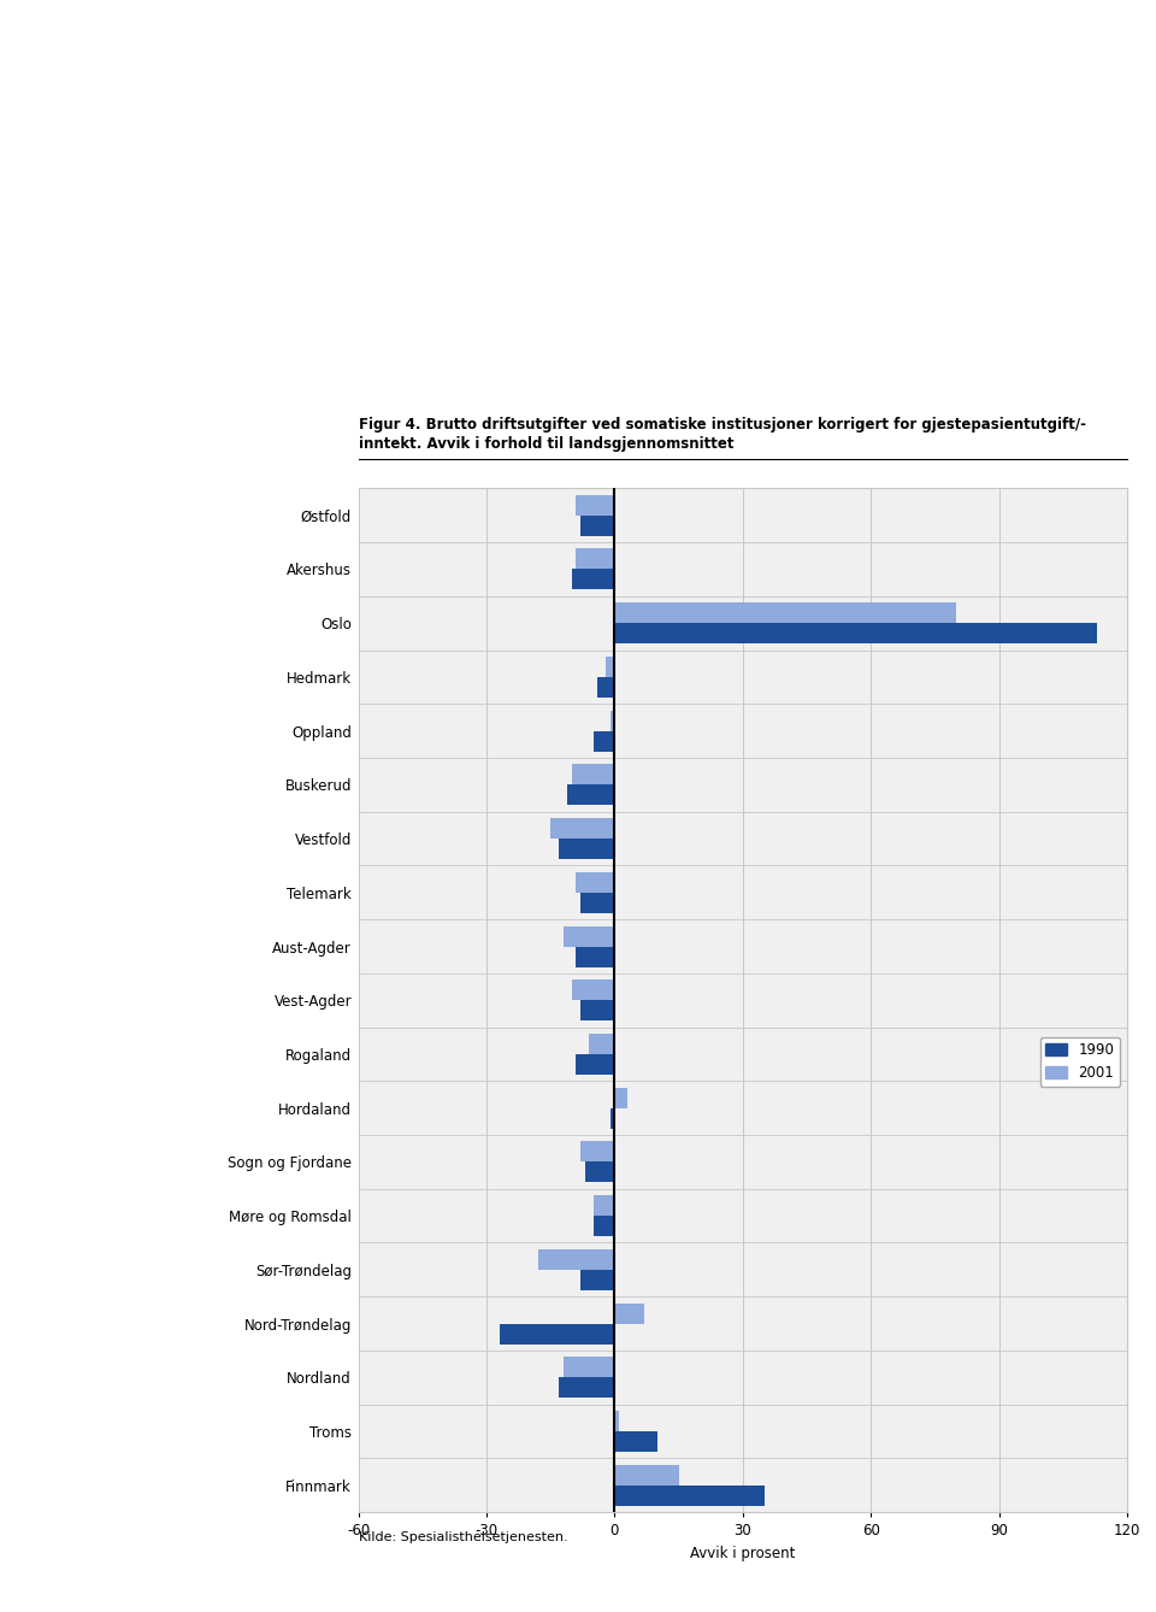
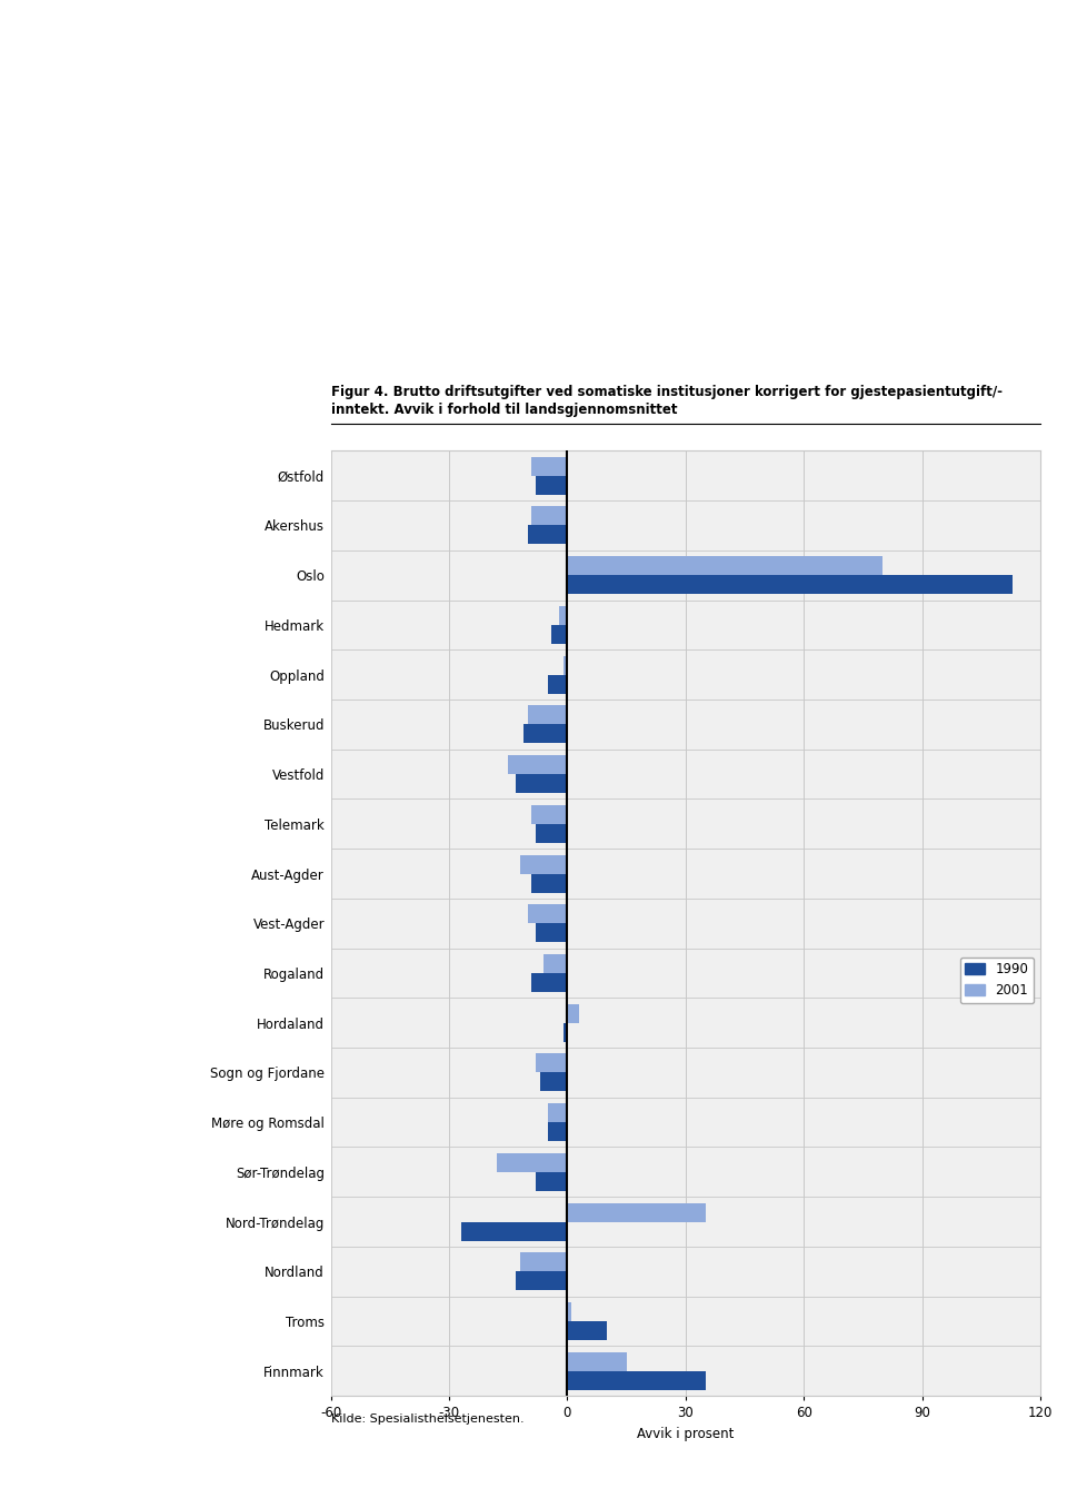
2001/Nord-Trøndelag: 7 -> 35
